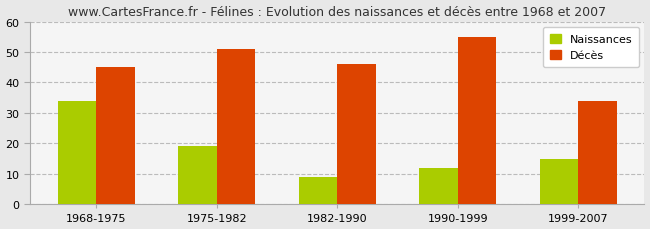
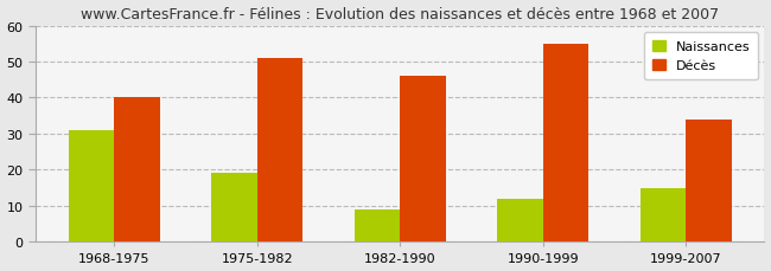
Naissances/1968-1975: 34 -> 31
Décès/1968-1975: 45 -> 40
